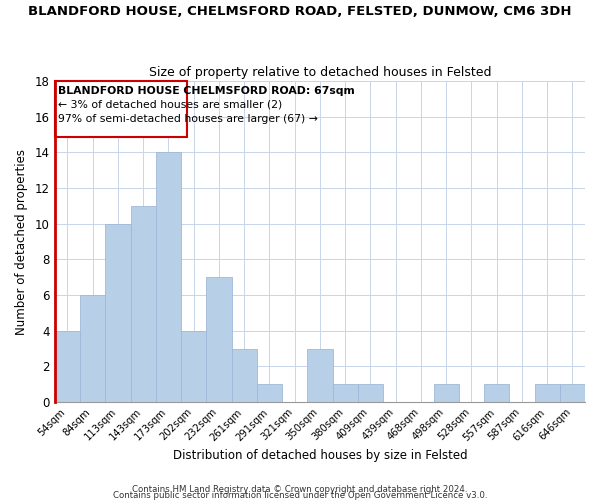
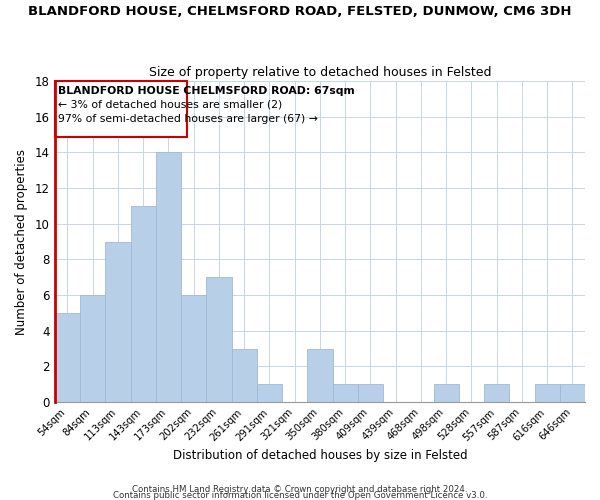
54sqm: 4 -> 5
113sqm: 10 -> 9
202sqm: 4 -> 6
